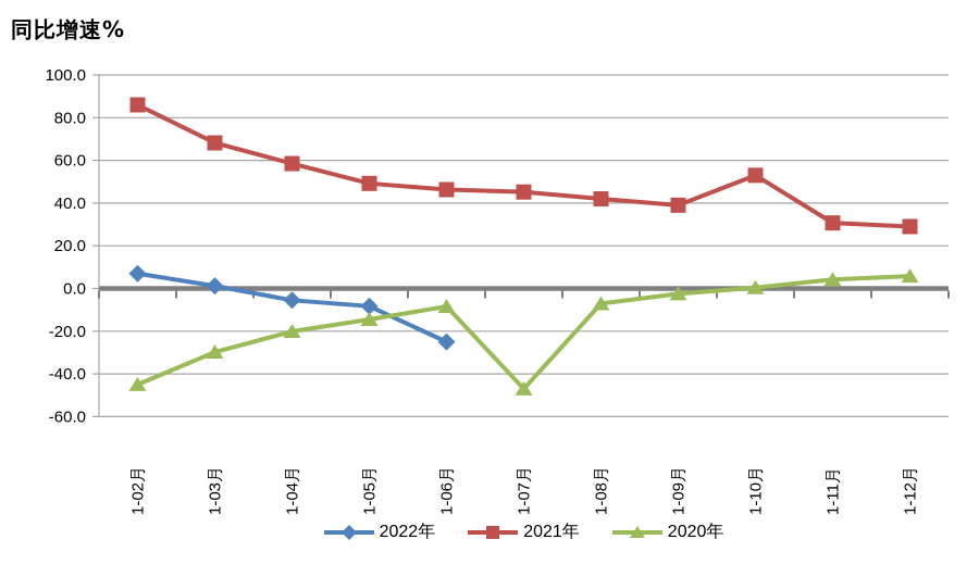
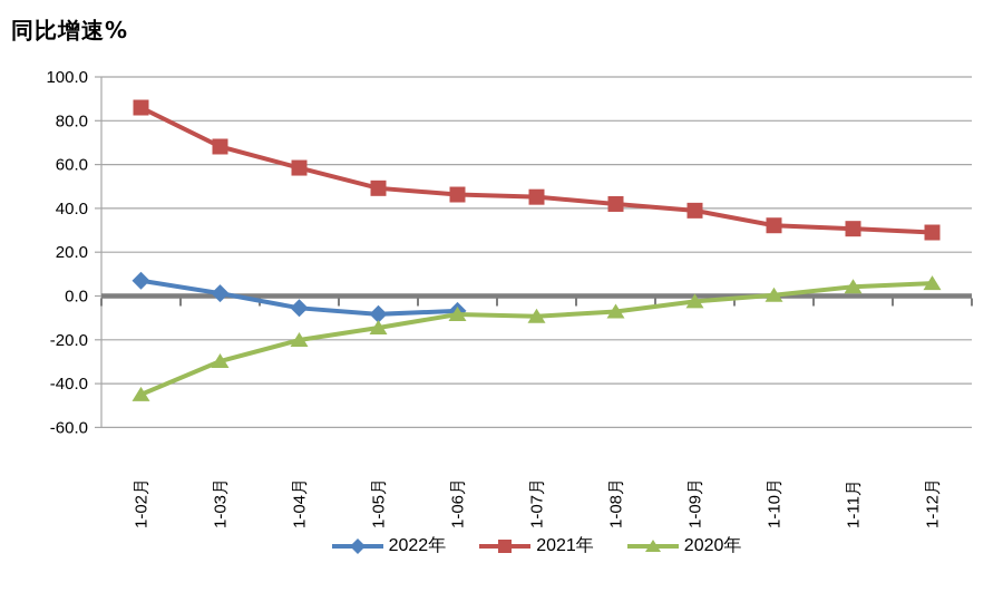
2022年/1-06月: -25 -> -7
2020年/1-07月: -47 -> -9
2021年/1-10月: 53 -> 32
